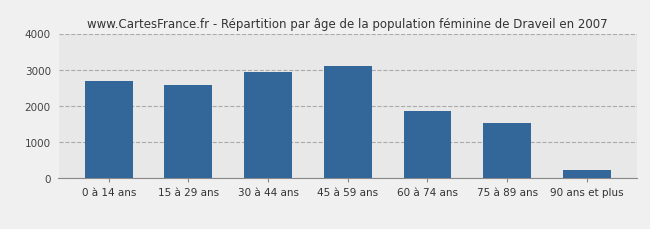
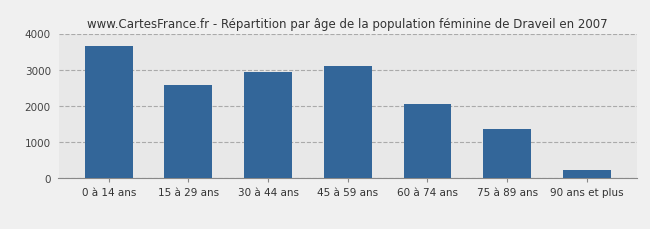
0 à 14 ans: 2700 -> 3650
60 à 74 ans: 1860 -> 2050
75 à 89 ans: 1540 -> 1350
